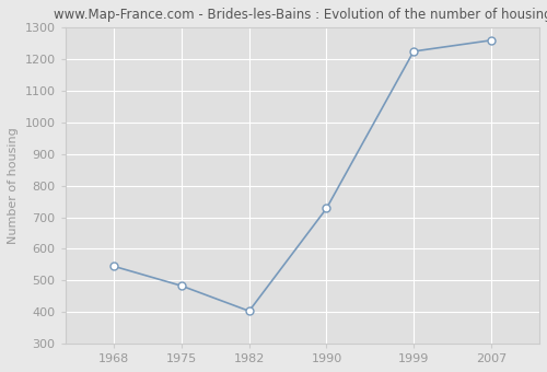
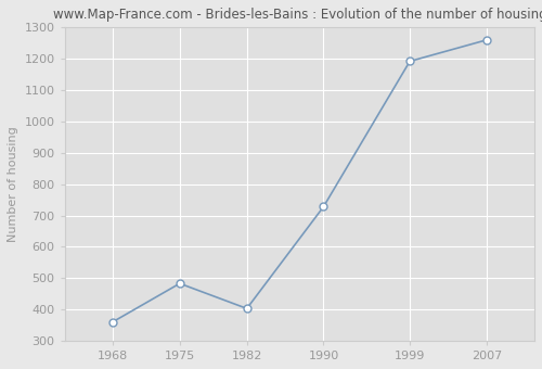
1968: 545 -> 360
1999: 1225 -> 1192
